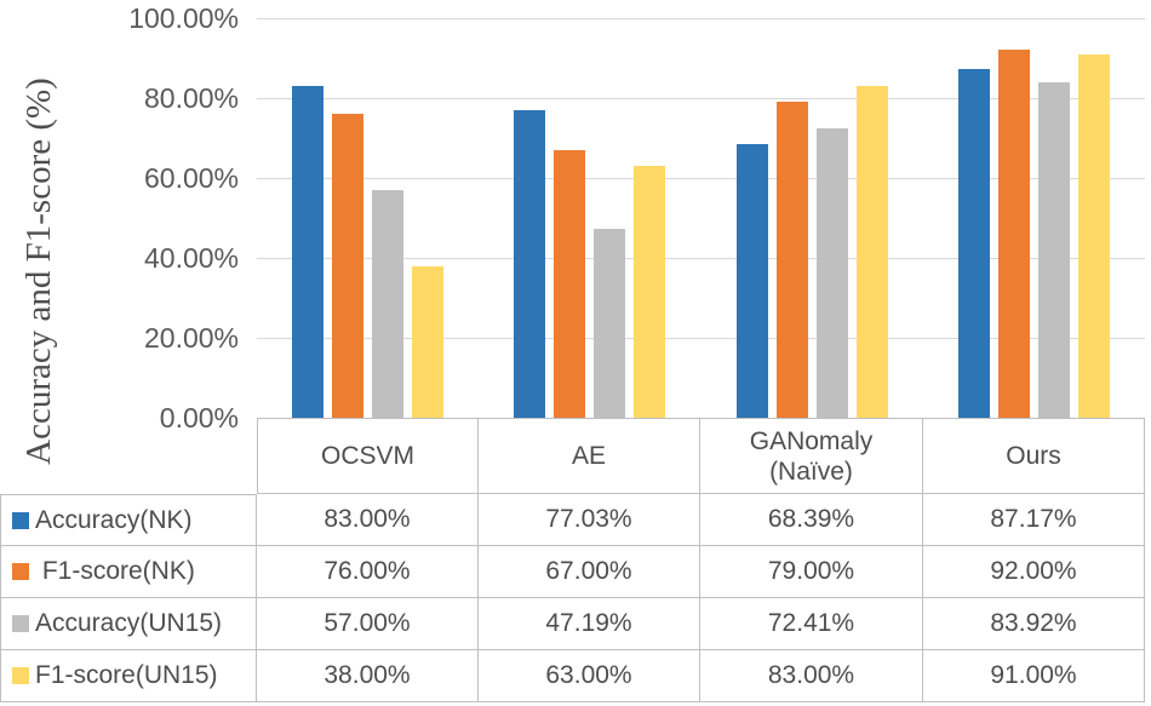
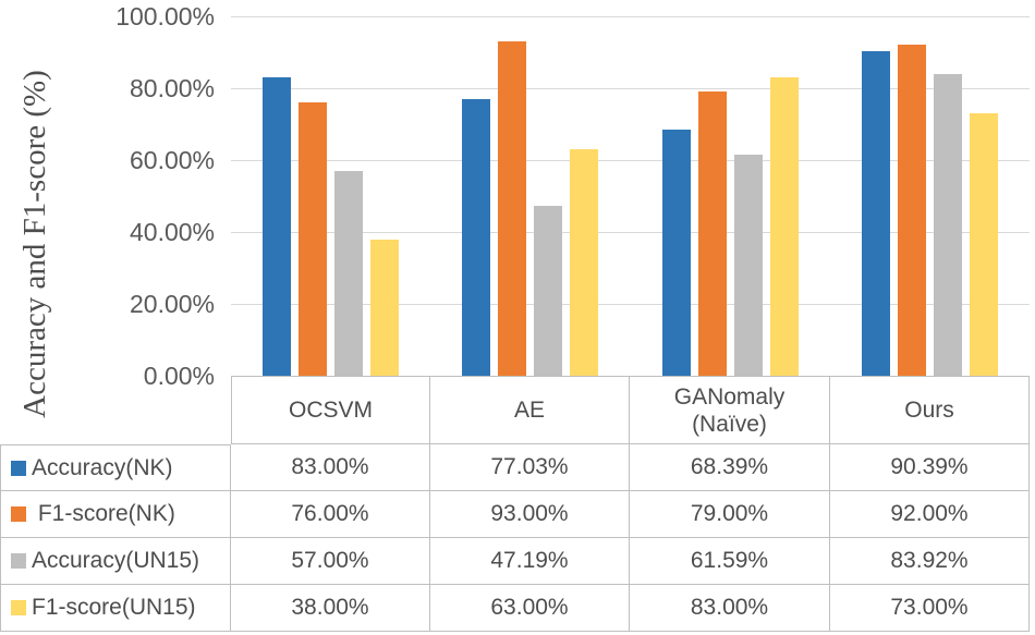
F1-score(NK)/AE: 67.00% -> 93.00%
Accuracy(UN15)/GANomaly (Naïve): 72.41% -> 61.59%
Accuracy(NK)/Ours: 87.17% -> 90.39%
F1-score(UN15)/Ours: 91.00% -> 73.00%
